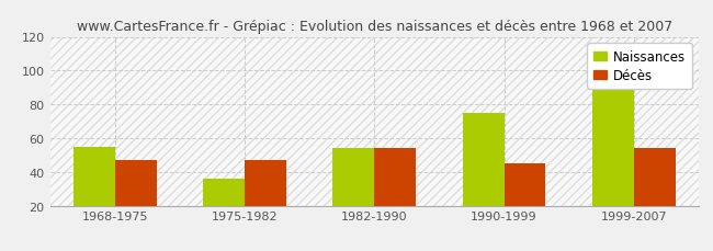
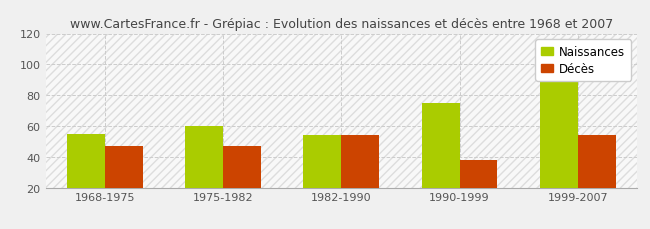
Naissances/1975-1982: 36 -> 60
Décès/1990-1999: 45 -> 38
